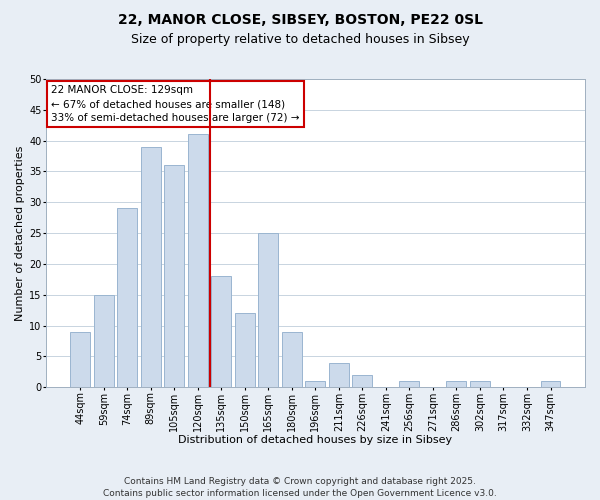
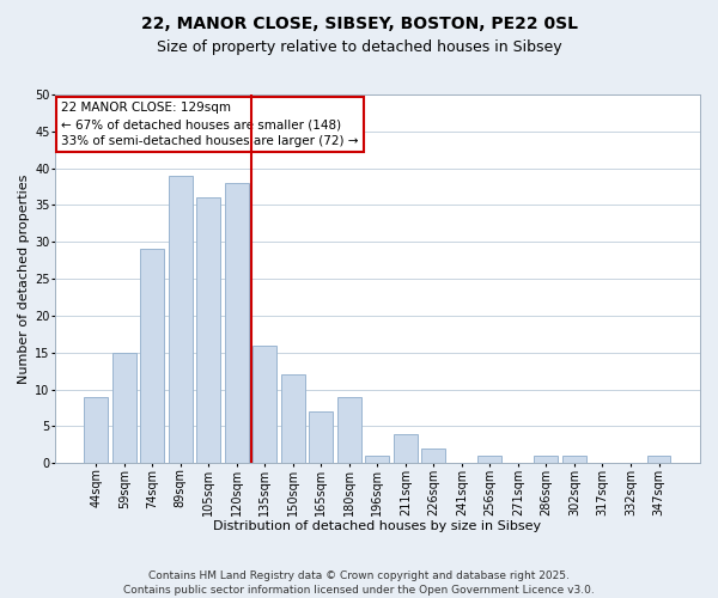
120sqm: 41 -> 38
135sqm: 18 -> 16
165sqm: 25 -> 7
